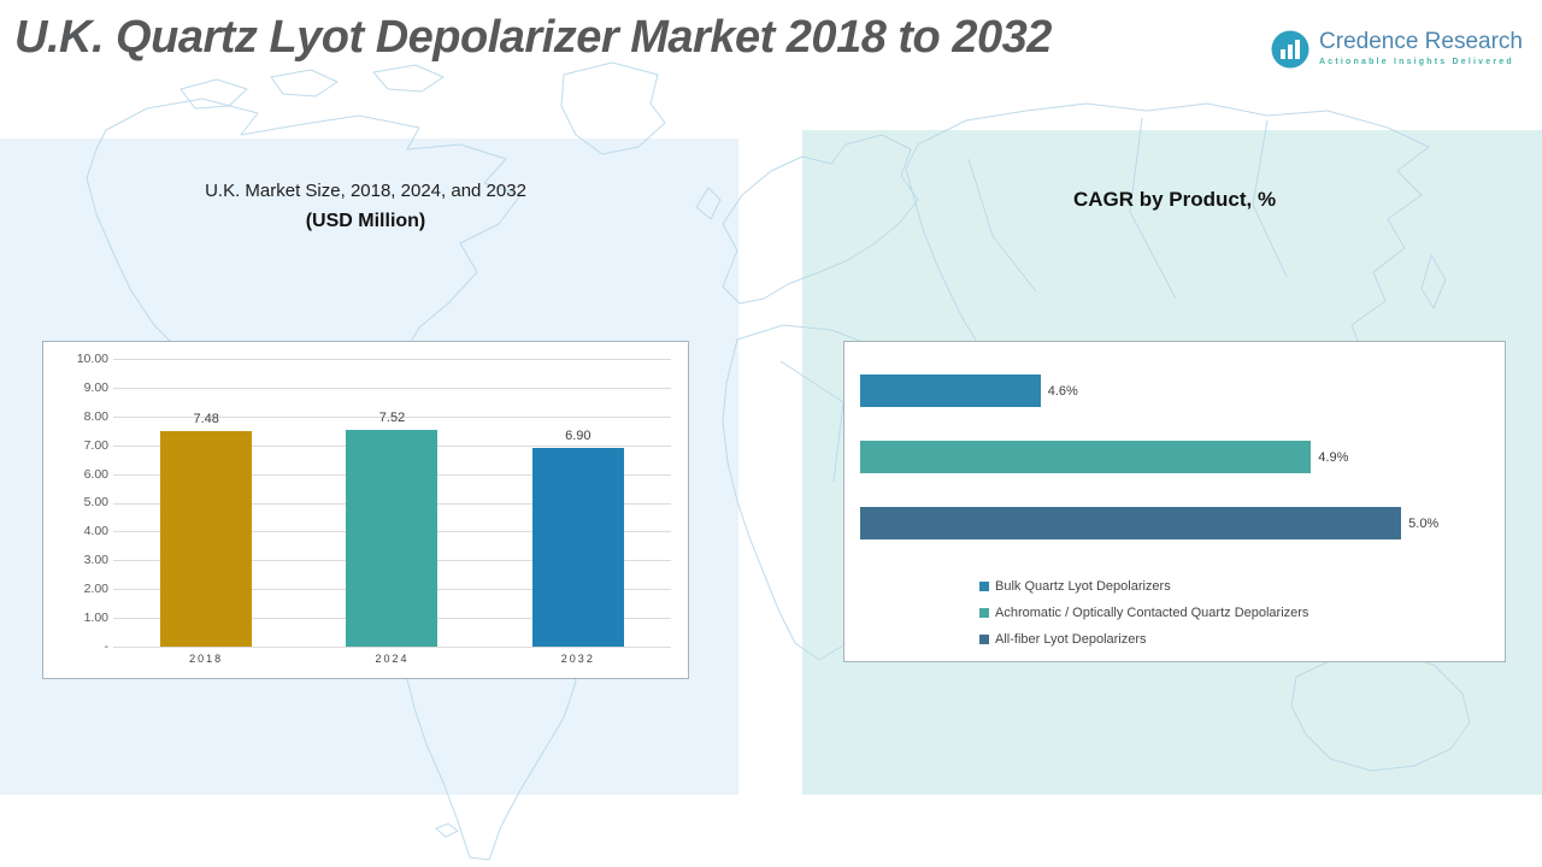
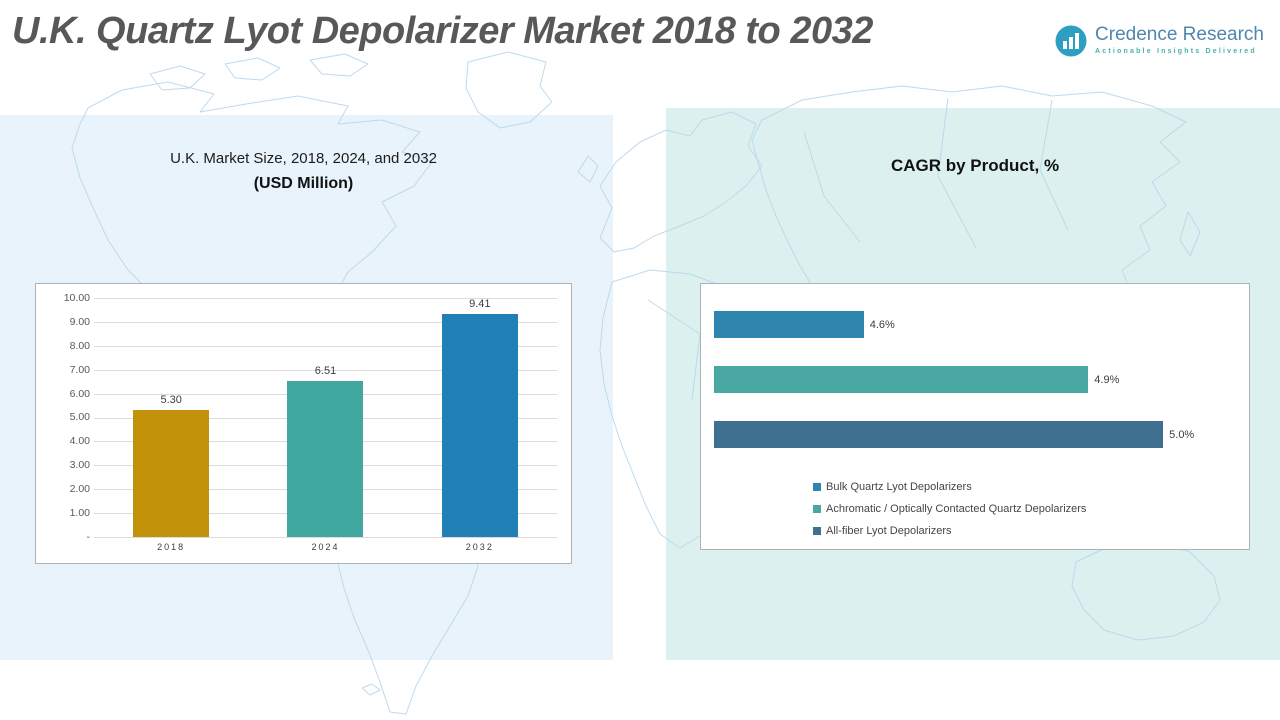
U.K. Market Size, 2018, 2024, and 2032 (USD Million)/2018: 7.48 -> 5.30
U.K. Market Size, 2018, 2024, and 2032 (USD Million)/2024: 7.52 -> 6.51
U.K. Market Size, 2018, 2024, and 2032 (USD Million)/2032: 6.90 -> 9.41
